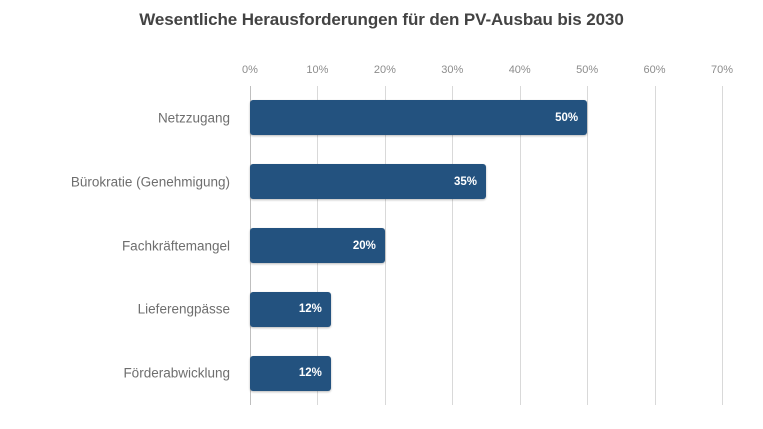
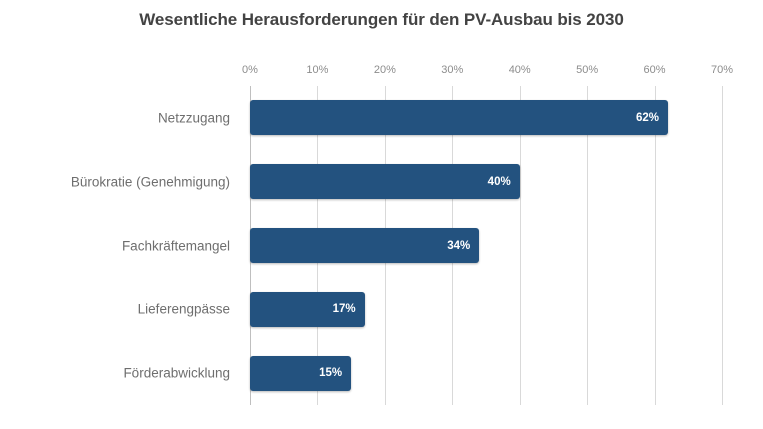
Netzzugang: 50% -> 62%
Bürokratie (Genehmigung): 35% -> 40%
Fachkräftemangel: 20% -> 34%
Lieferengpässe: 12% -> 17%
Förderabwicklung: 12% -> 15%
